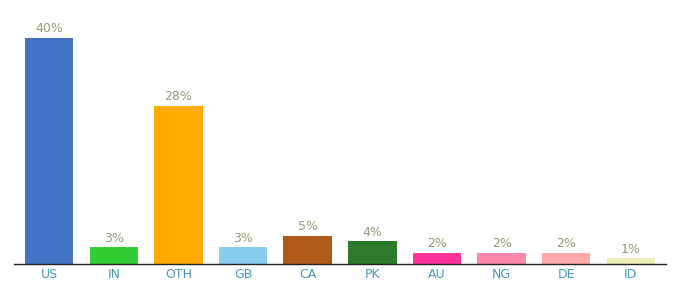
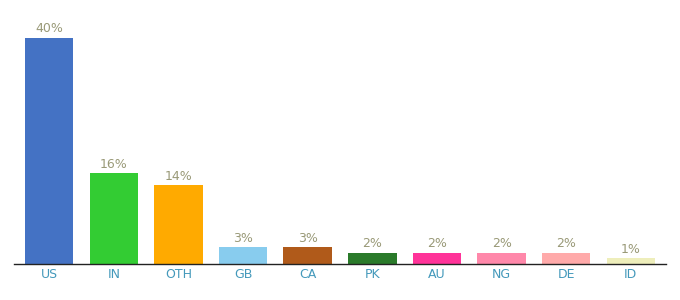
IN: 3% -> 16%
OTH: 28% -> 14%
CA: 5% -> 3%
PK: 4% -> 2%
